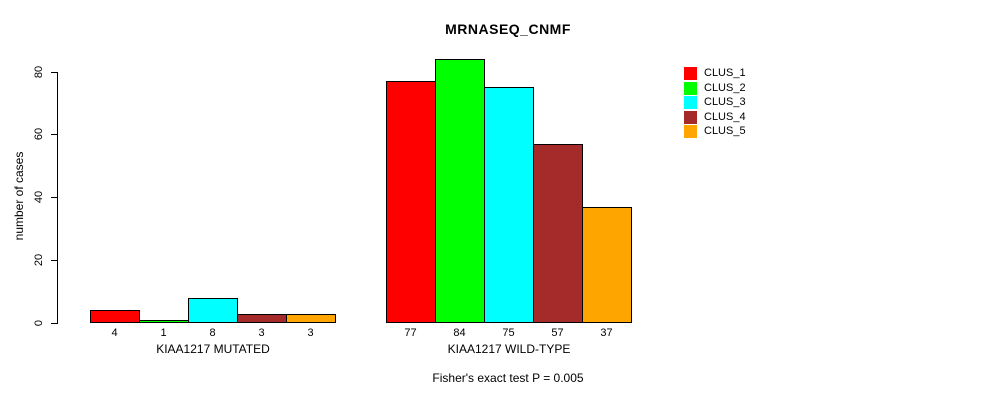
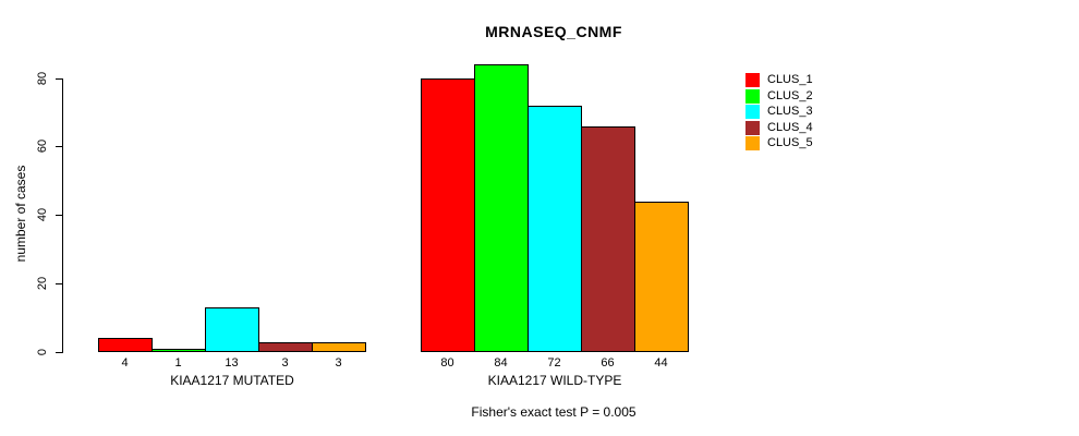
CLUS_3/KIAA1217 MUTATED: 8 -> 13
CLUS_1/KIAA1217 WILD-TYPE: 77 -> 80
CLUS_3/KIAA1217 WILD-TYPE: 75 -> 72
CLUS_4/KIAA1217 WILD-TYPE: 57 -> 66
CLUS_5/KIAA1217 WILD-TYPE: 37 -> 44
